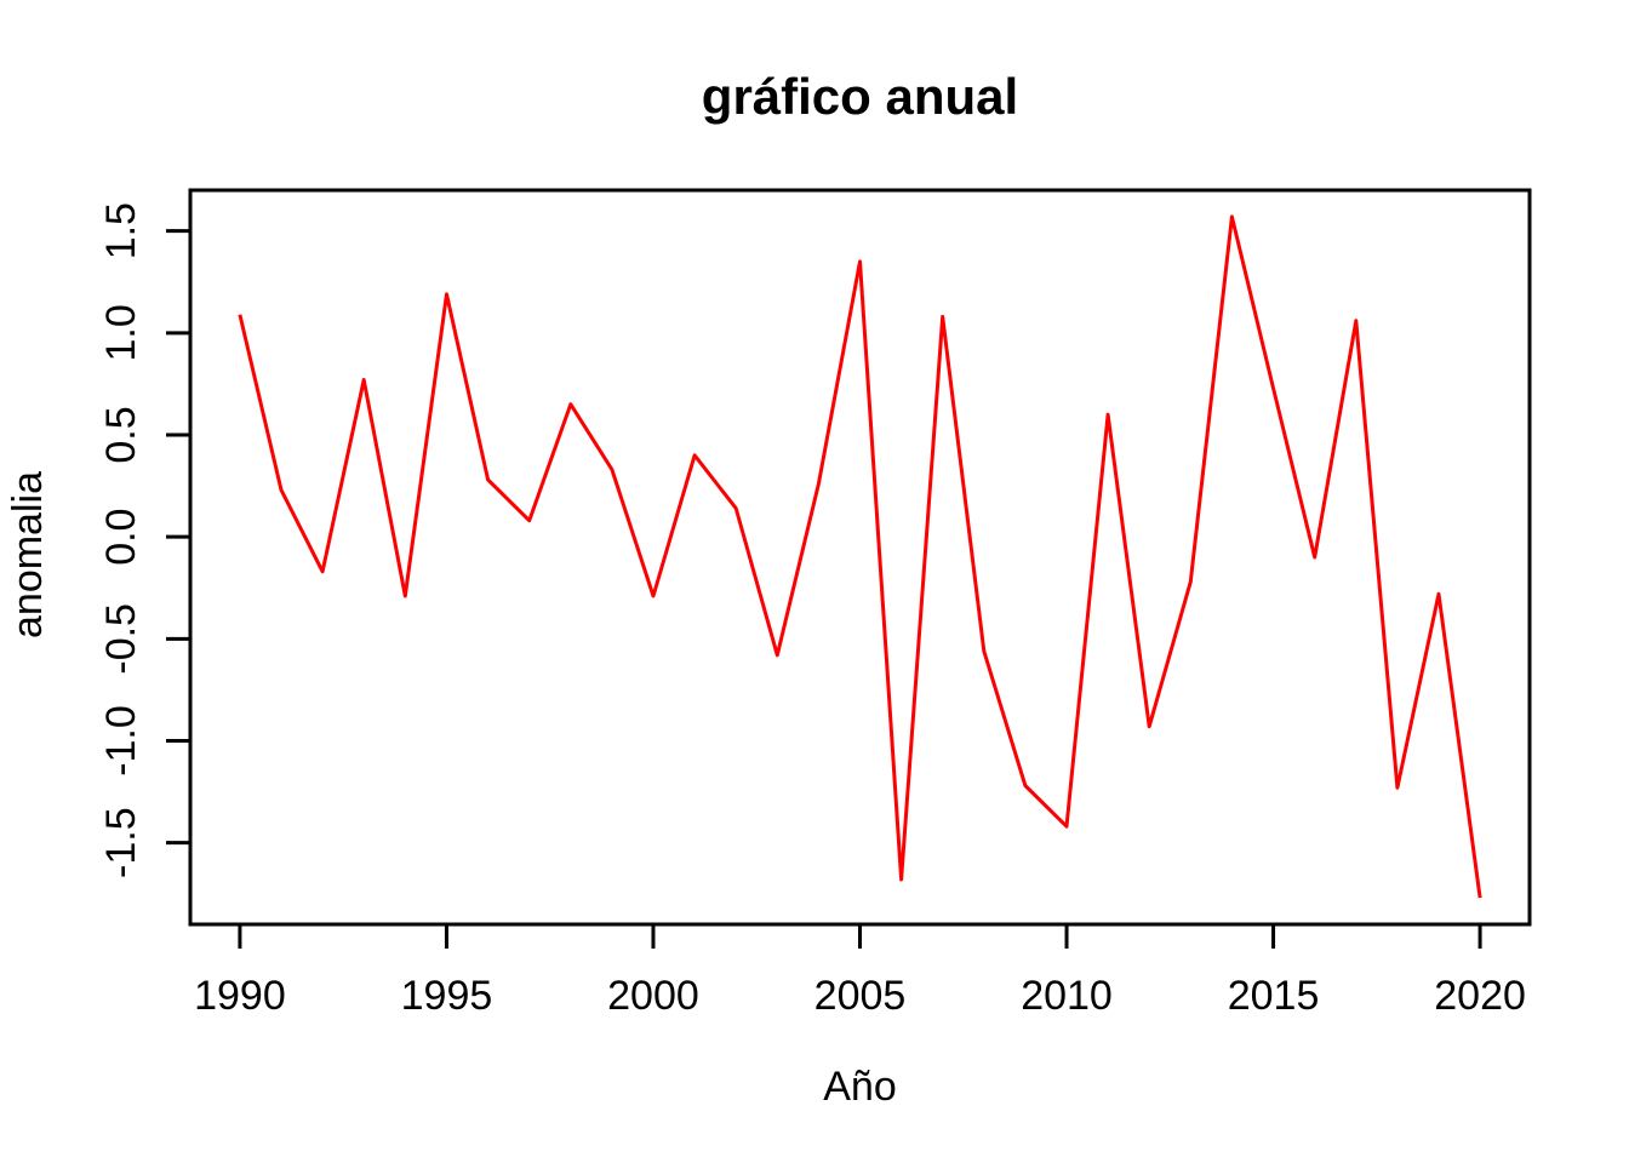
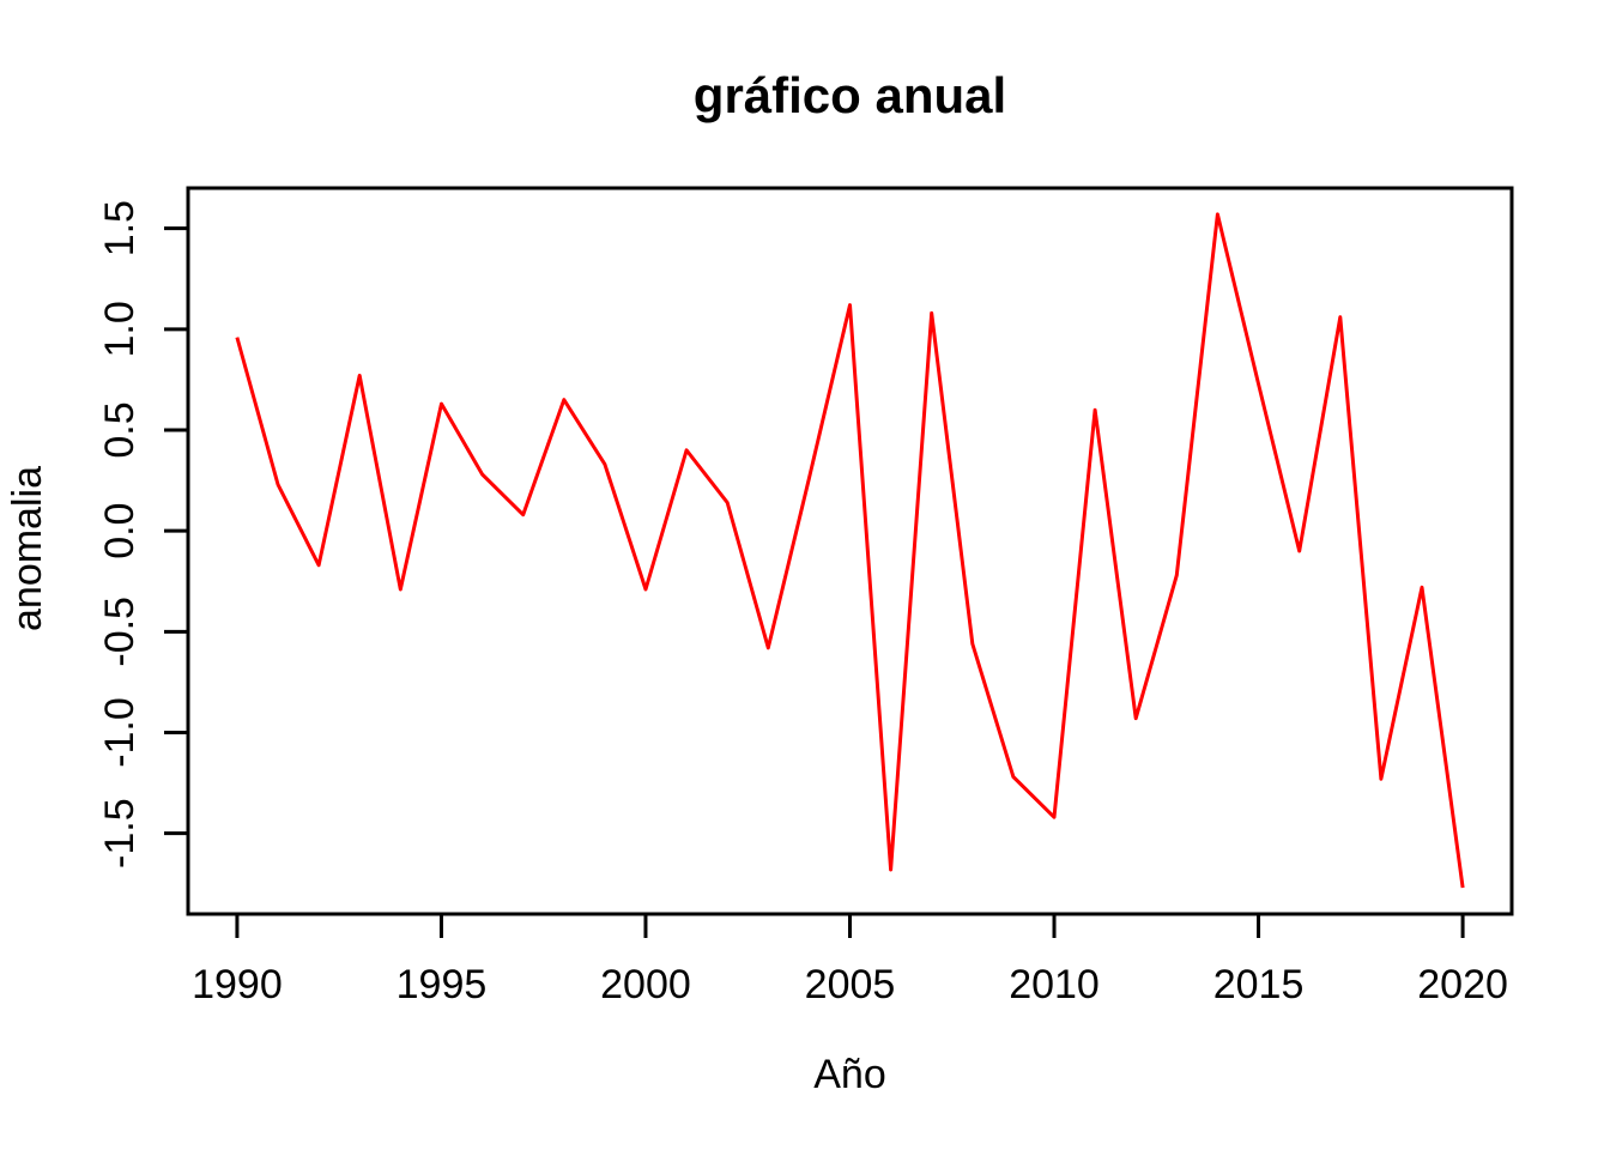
1990: 1.09 -> 0.96
1995: 1.19 -> 0.63
2005: 1.35 -> 1.12
